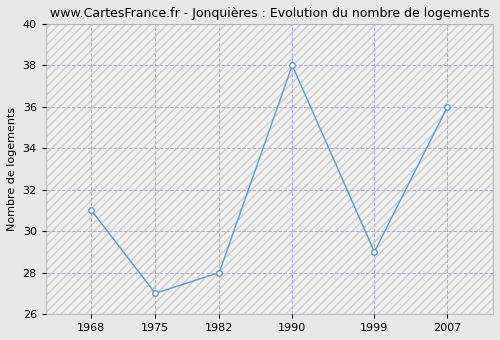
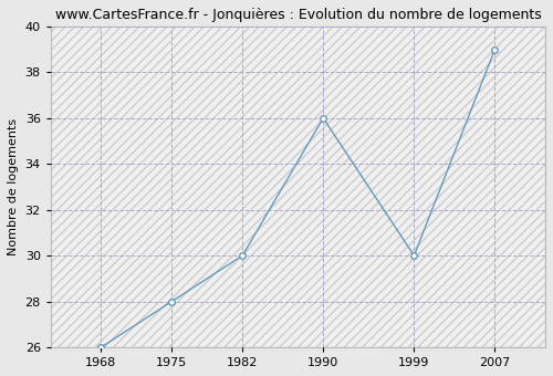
1968: 31 -> 26
1975: 27 -> 28
1982: 28 -> 30
1990: 38 -> 36
1999: 29 -> 30
2007: 36 -> 39
